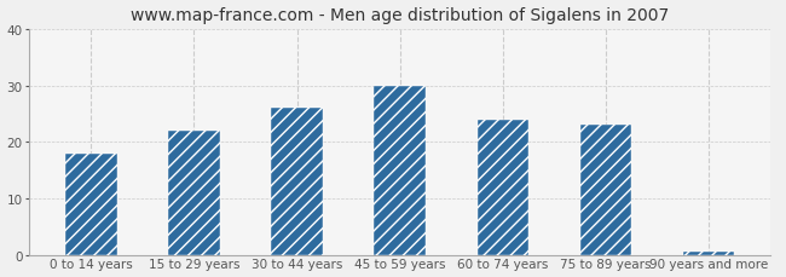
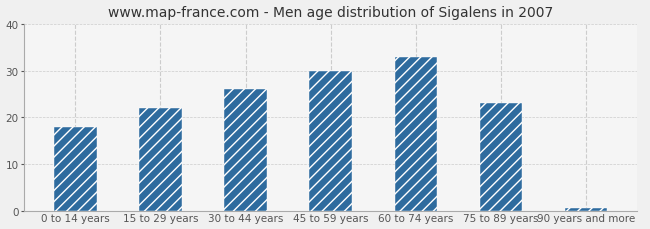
60 to 74 years: 24.0 -> 33.0
